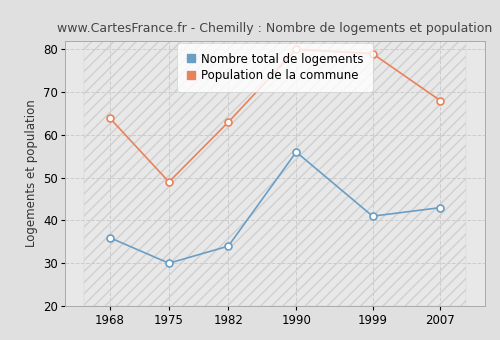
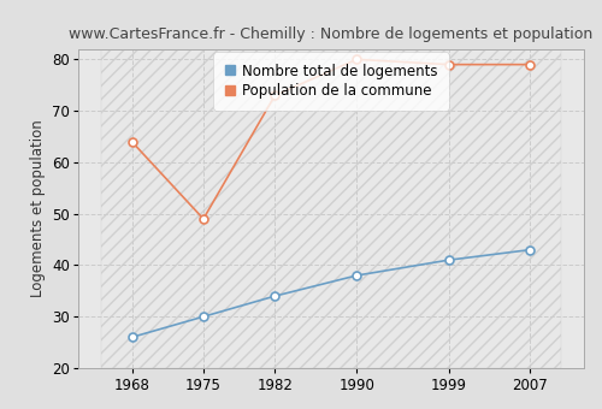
Nombre total de logements/1968: 36 -> 26
Population de la commune/1982: 63 -> 73
Nombre total de logements/1990: 56 -> 38
Population de la commune/2007: 68 -> 79
